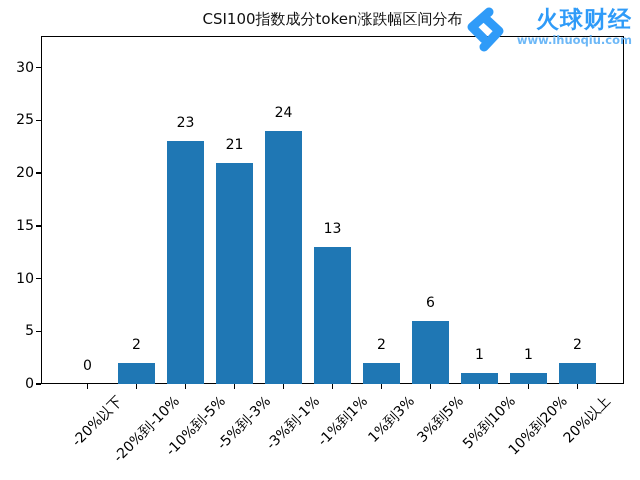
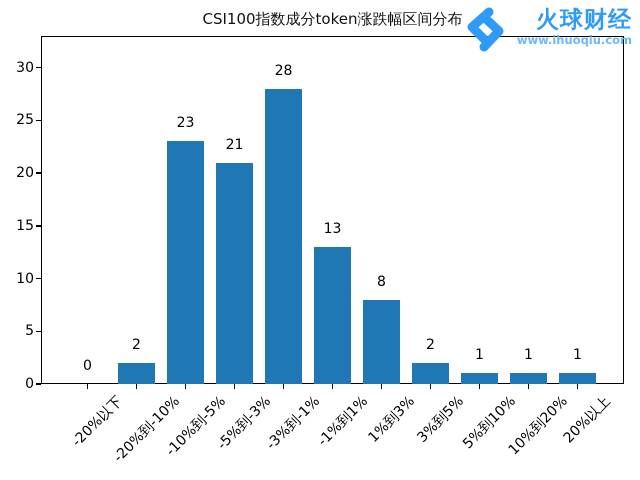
-3%到-1%: 24 -> 28
1%到3%: 2 -> 8
3%到5%: 6 -> 2
20%以上: 2 -> 1
